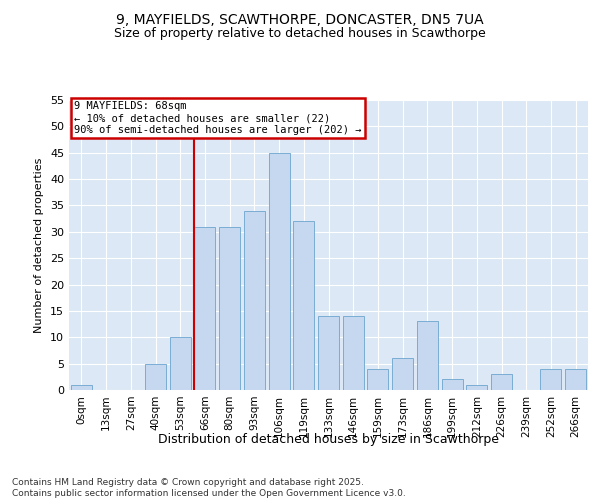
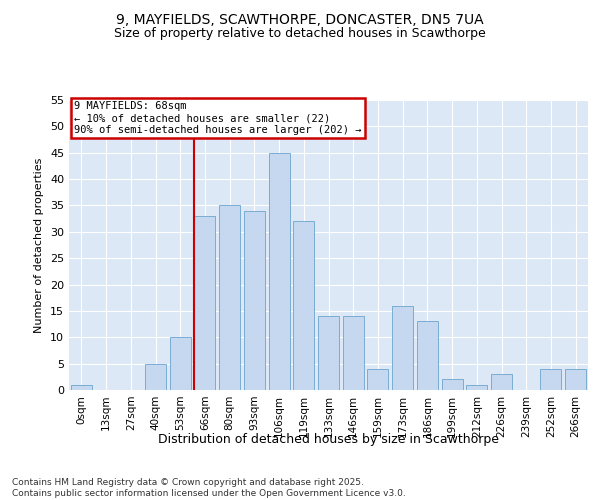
66sqm: 31 -> 33
80sqm: 31 -> 35
173sqm: 6 -> 16
